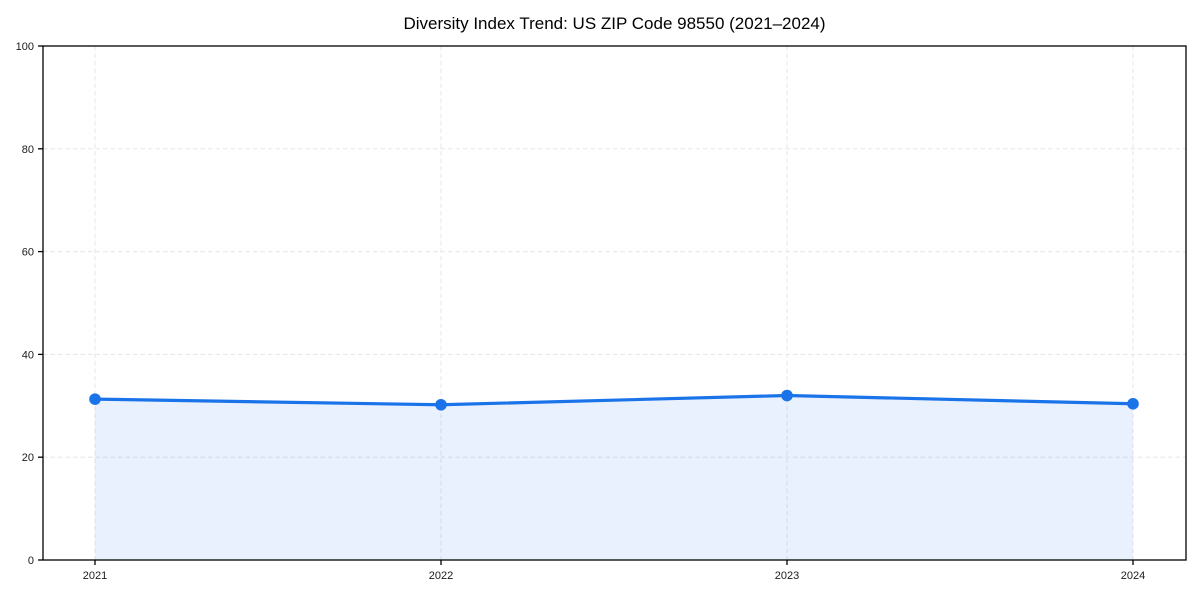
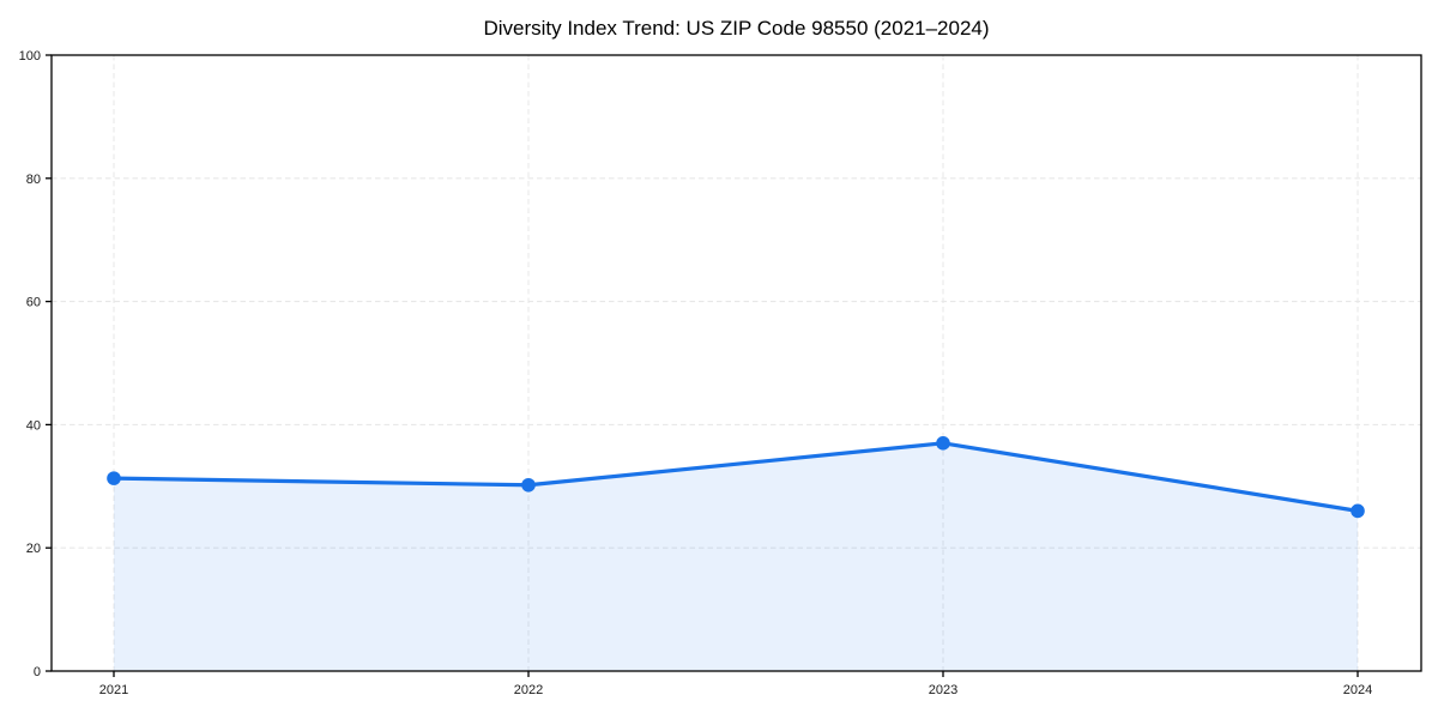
2023: 32 -> 37
2024: 30 -> 26
